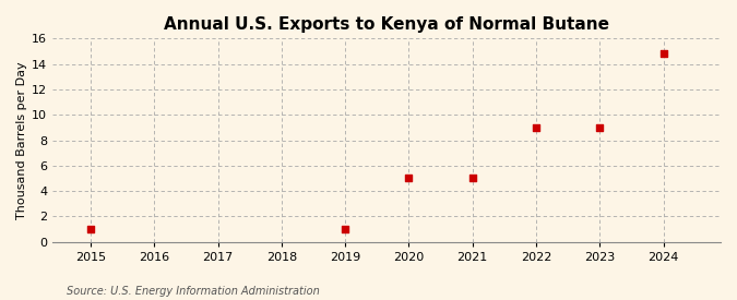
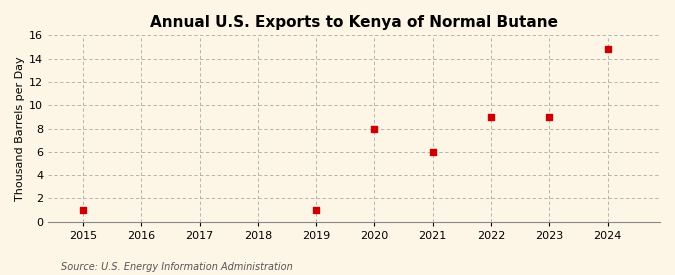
2020: 5.0 -> 8.0
2021: 5.0 -> 6.0
